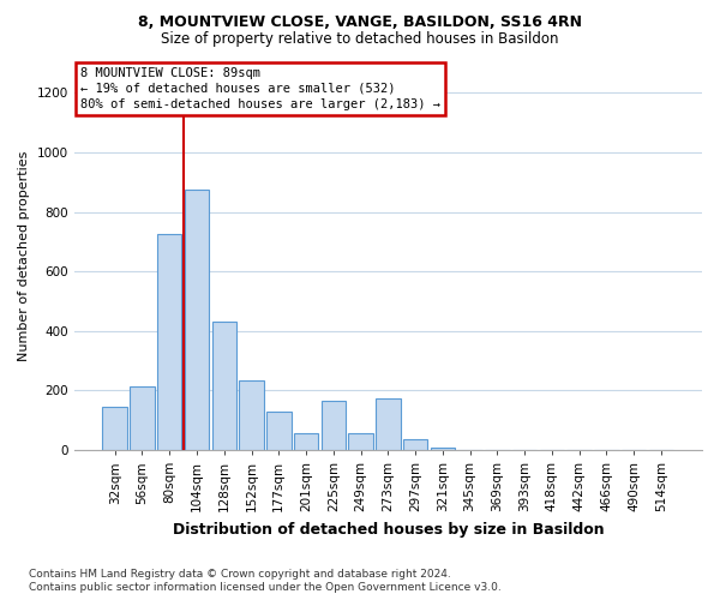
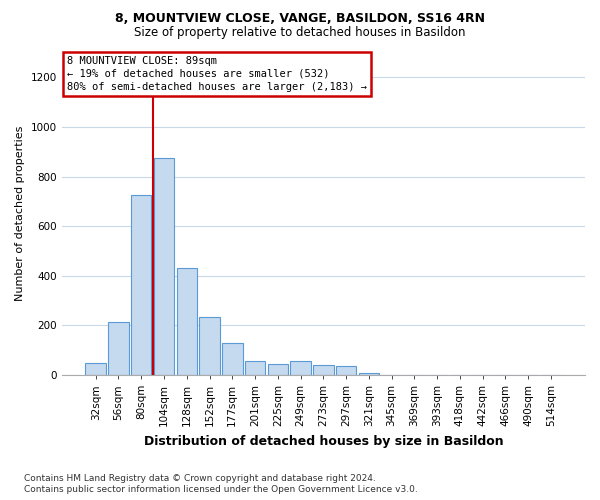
32sqm: 145 -> 50
225sqm: 165 -> 45
273sqm: 175 -> 40
